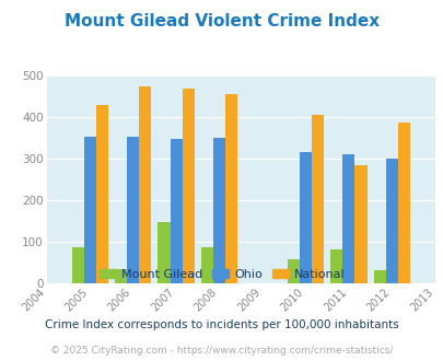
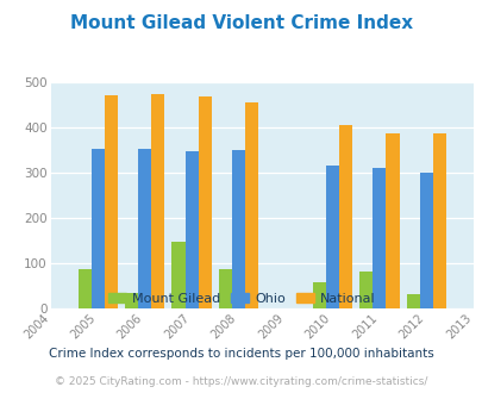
National/2005: 430 -> 471
National/2011: 285 -> 387
